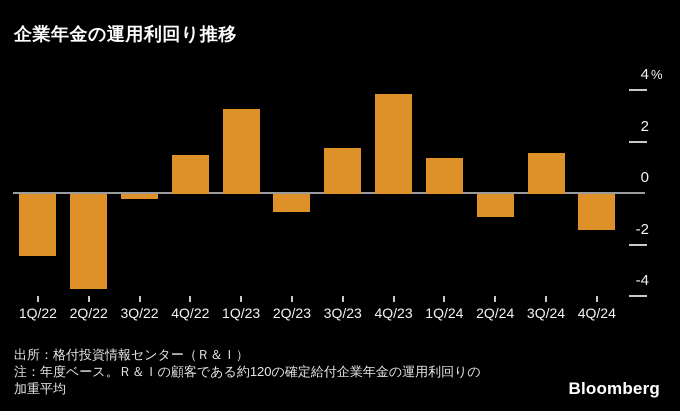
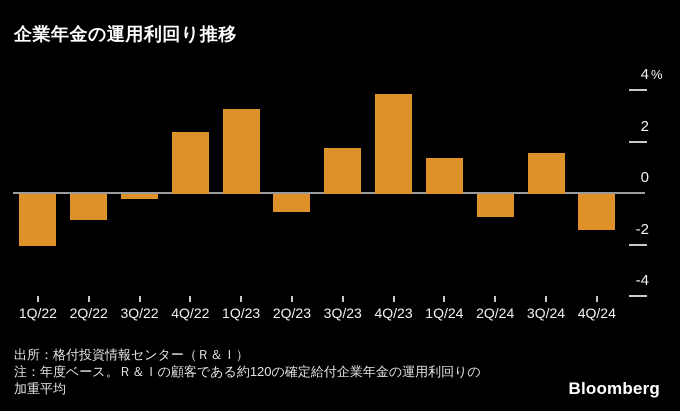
1Q/22: -2.4 -> -2.0
2Q/22: -3.7 -> -1.0
4Q/22: 1.5 -> 2.4
